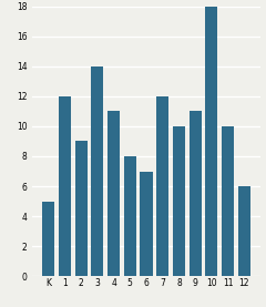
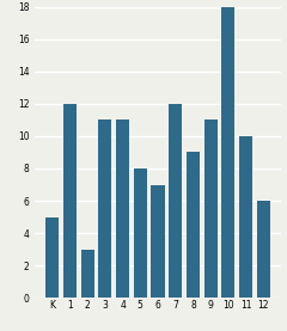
2: 9 -> 3
3: 14 -> 11
8: 10 -> 9
